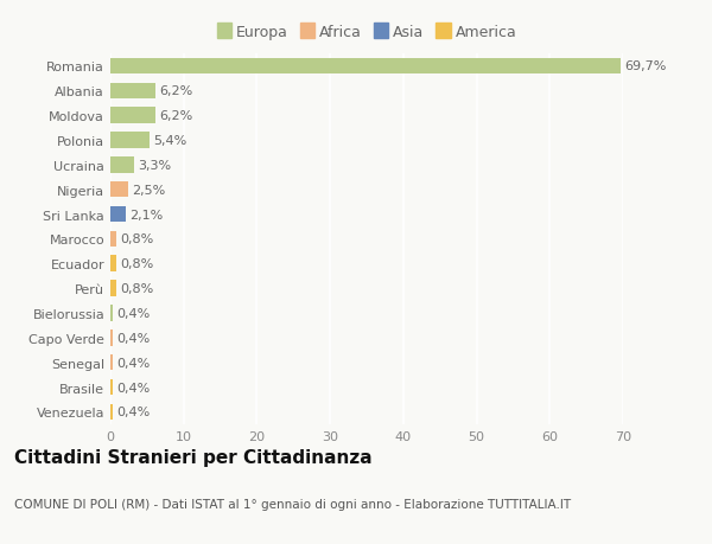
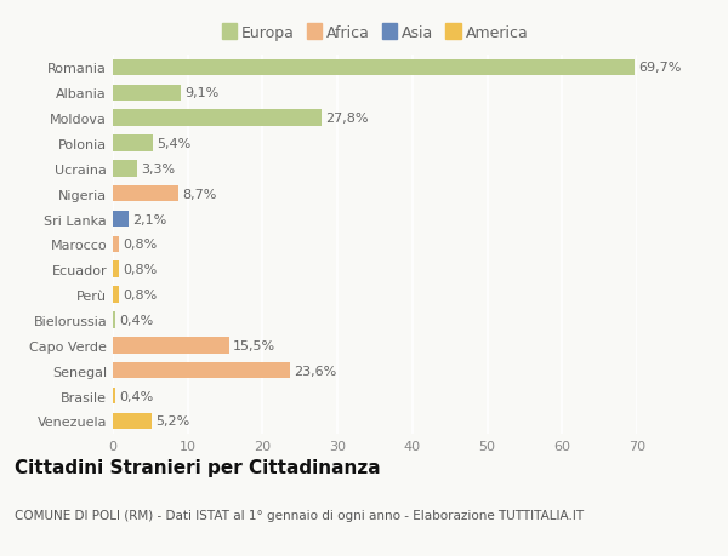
Albania: 6,2% -> 9,1%
Moldova: 6,2% -> 27,8%
Nigeria: 2,5% -> 8,7%
Capo Verde: 0,4% -> 15,5%
Senegal: 0,4% -> 23,6%
Venezuela: 0,4% -> 5,2%
